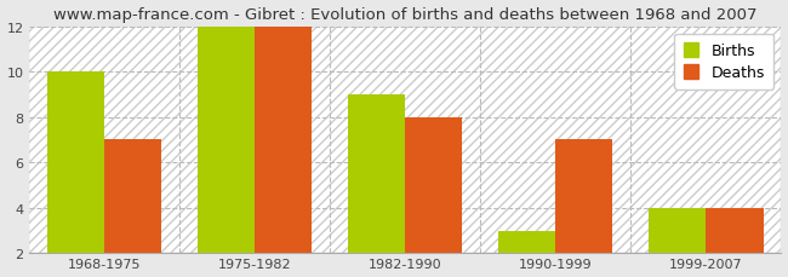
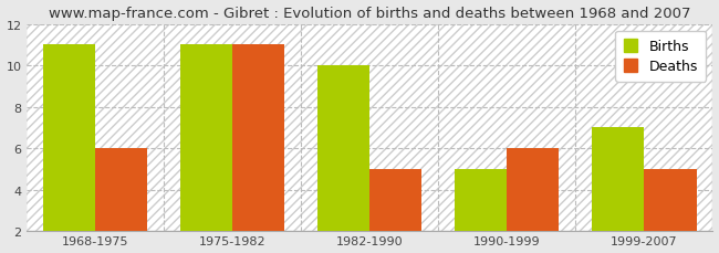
Births/1968-1975: 10 -> 11
Deaths/1968-1975: 7 -> 6
Births/1975-1982: 12 -> 11
Deaths/1975-1982: 12 -> 11
Births/1982-1990: 9 -> 10
Deaths/1982-1990: 8 -> 5
Births/1990-1999: 3 -> 5
Deaths/1990-1999: 7 -> 6
Births/1999-2007: 4 -> 7
Deaths/1999-2007: 4 -> 5
